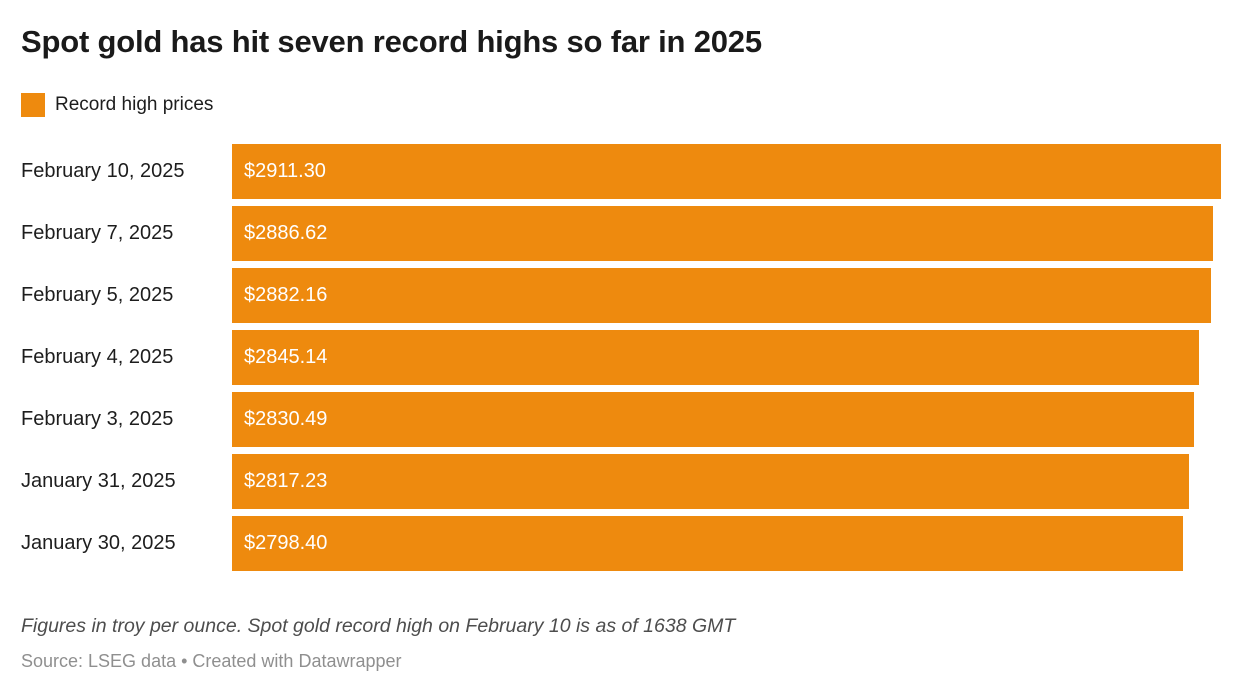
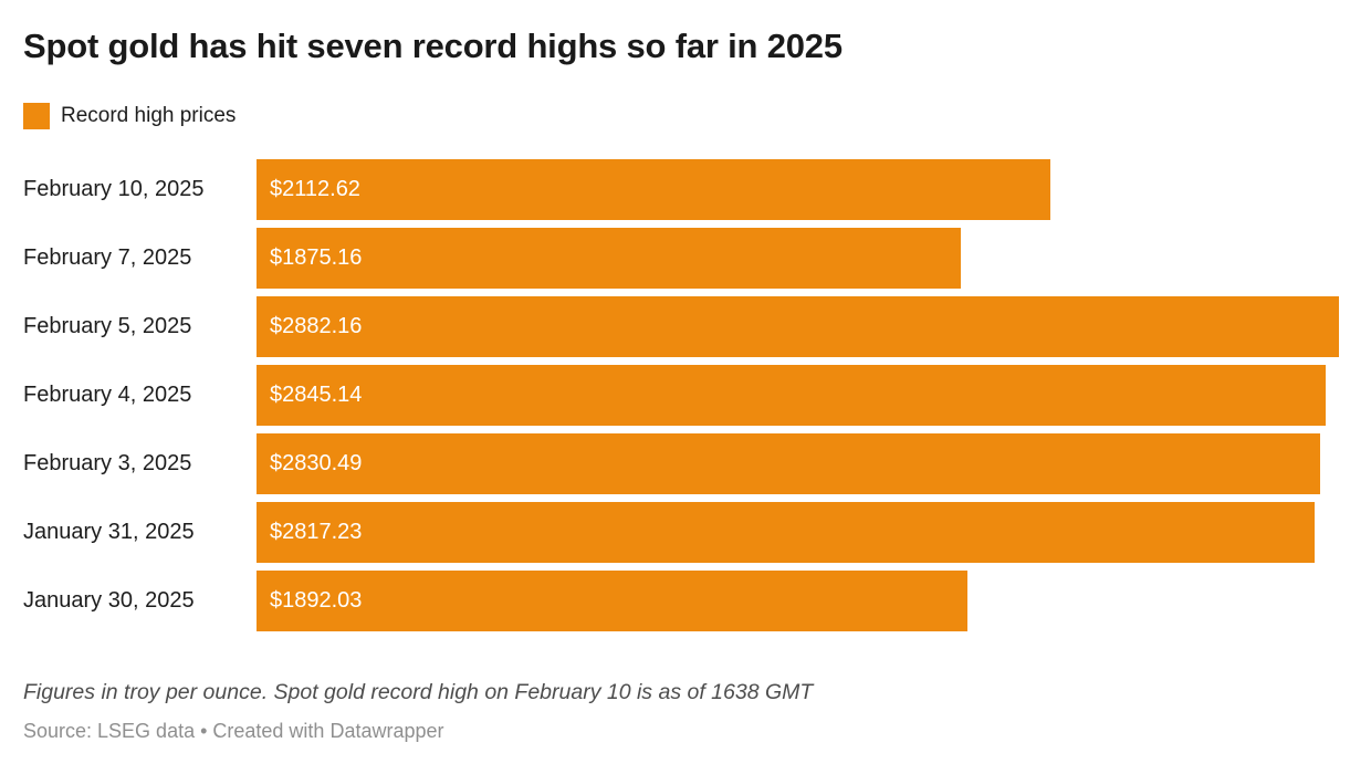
February 10, 2025: $2911.30 -> $2112.62
February 7, 2025: $2886.62 -> $1875.16
January 30, 2025: $2798.40 -> $1892.03
